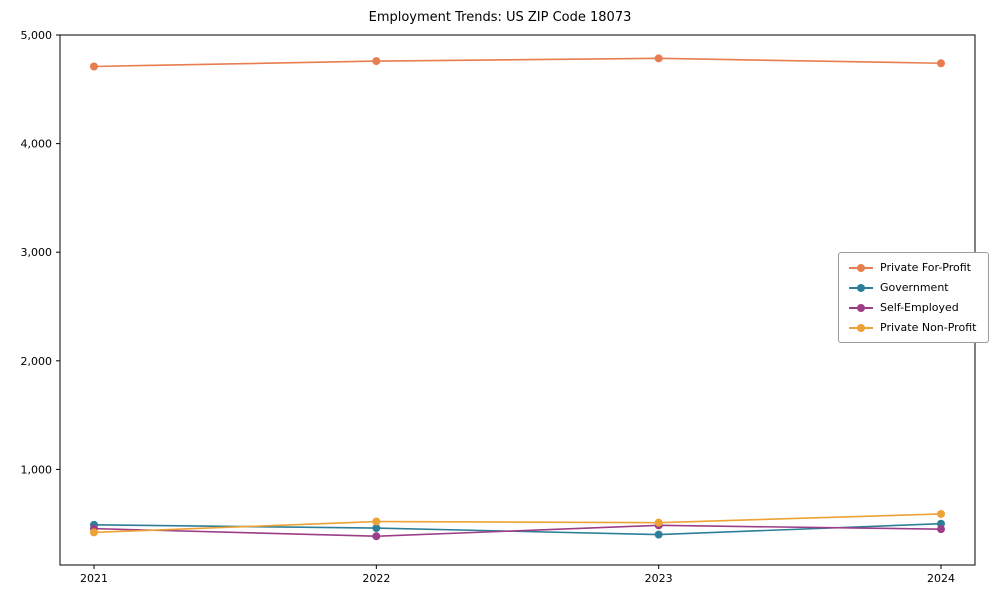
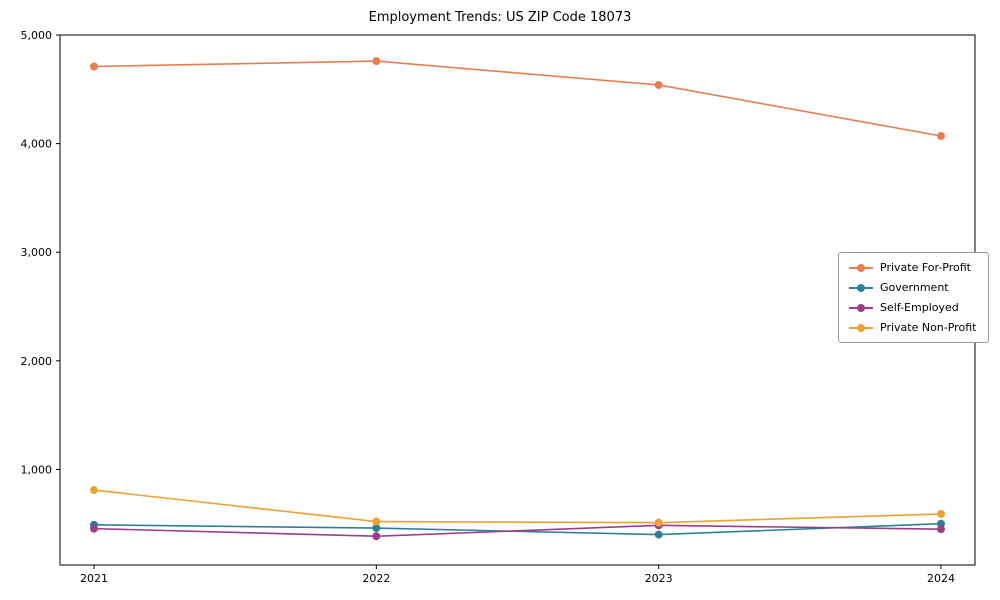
Private Non-Profit/2021: 420 -> 810
Private For-Profit/2023: 4780 -> 4540
Private For-Profit/2024: 4740 -> 4070
